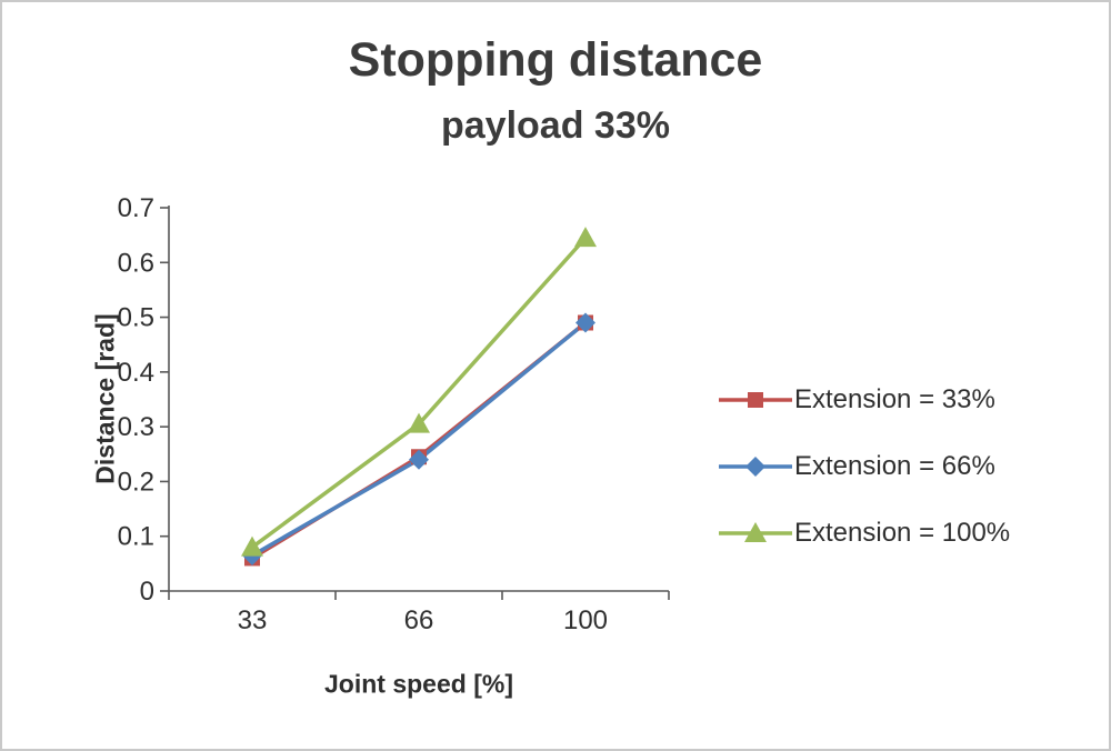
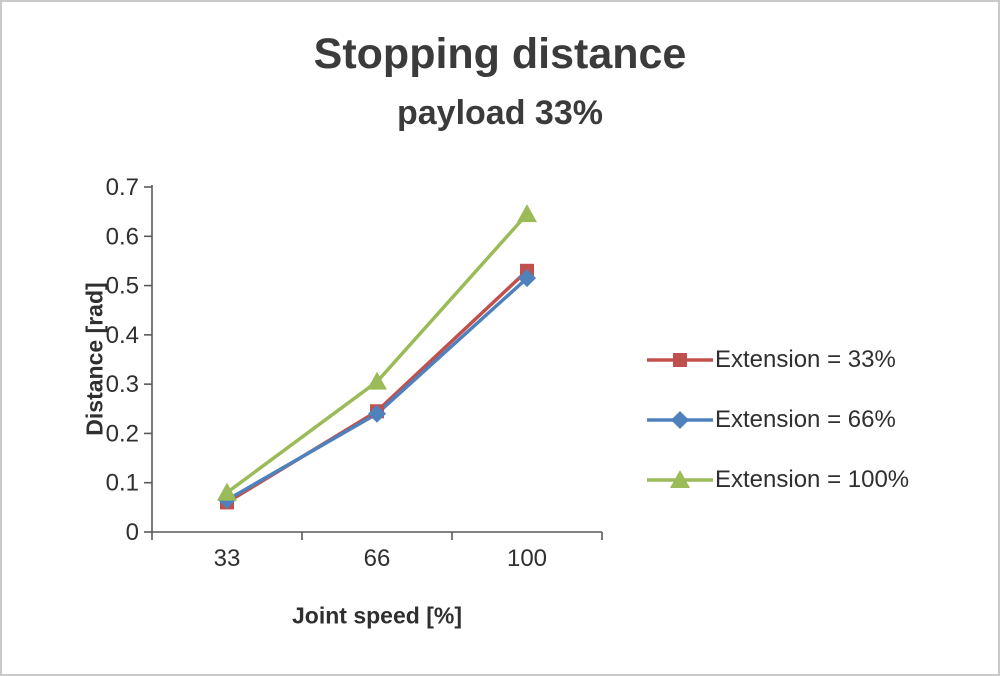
Extension = 33%/100: 0.49 -> 0.53
Extension = 66%/100: 0.49 -> 0.52
